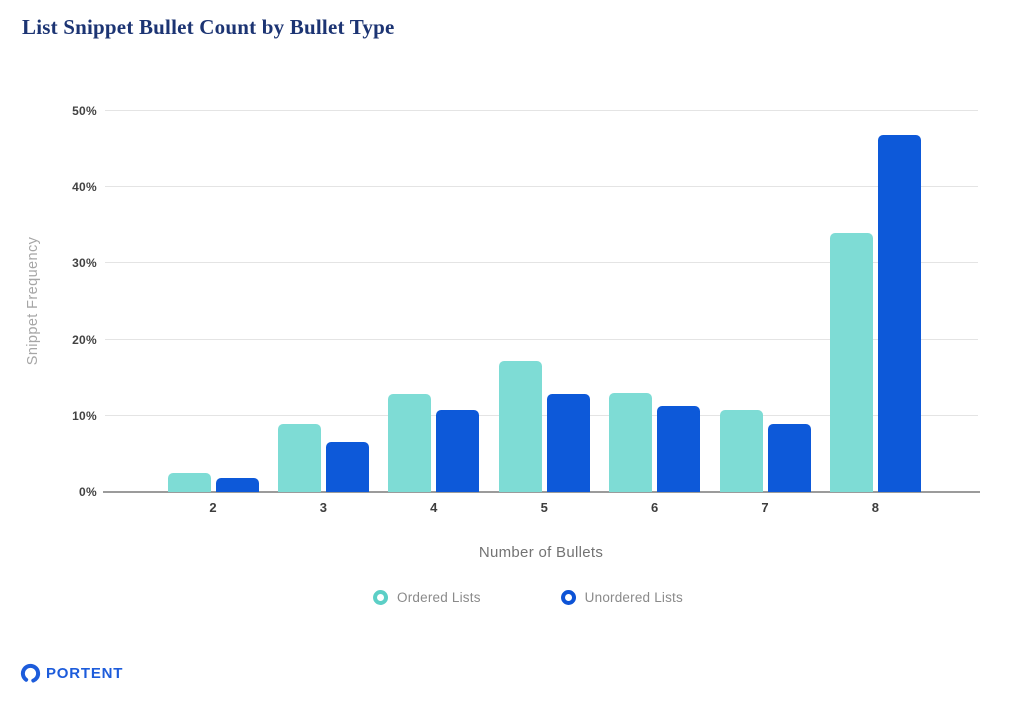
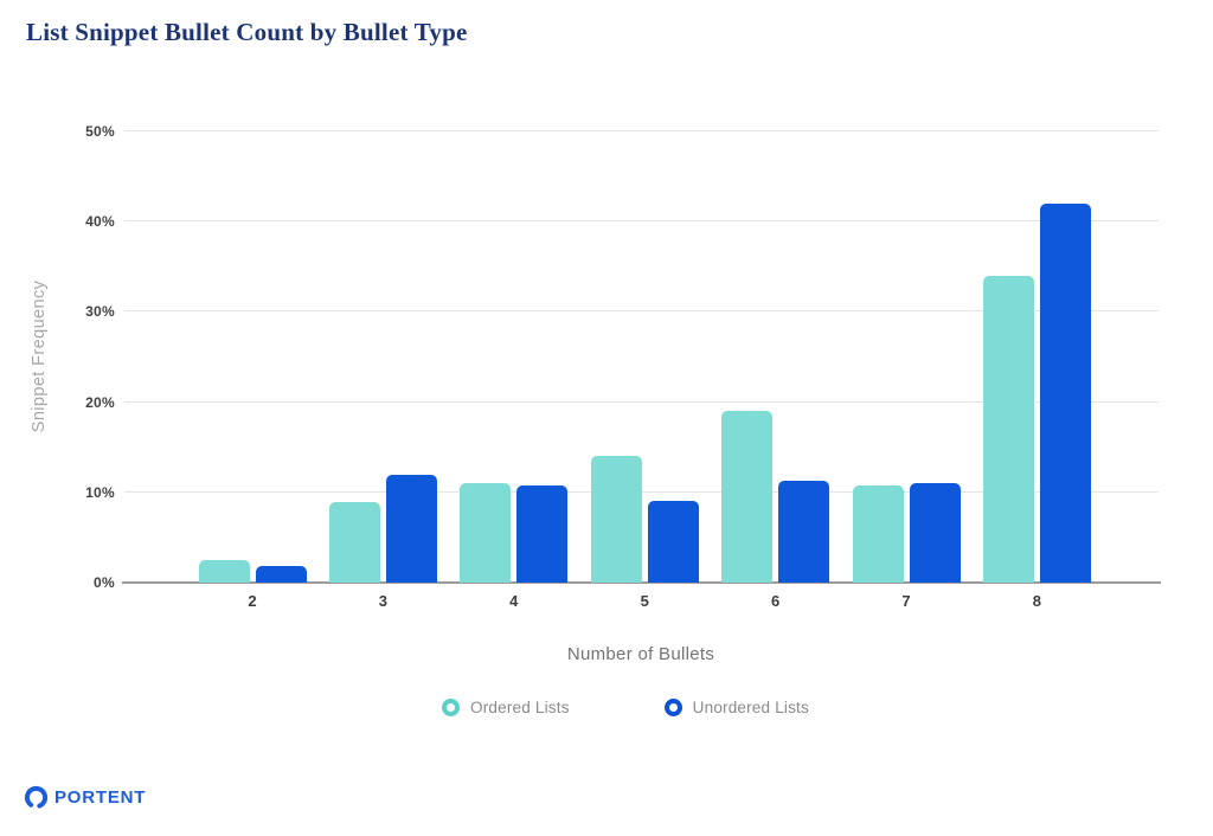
Unordered Lists/3: 6% -> 12%
Ordered Lists/4: 13% -> 11%
Ordered Lists/5: 17% -> 14%
Unordered Lists/5: 13% -> 9%
Ordered Lists/6: 13% -> 19%
Unordered Lists/7: 9% -> 11%
Unordered Lists/8: 47% -> 42%
